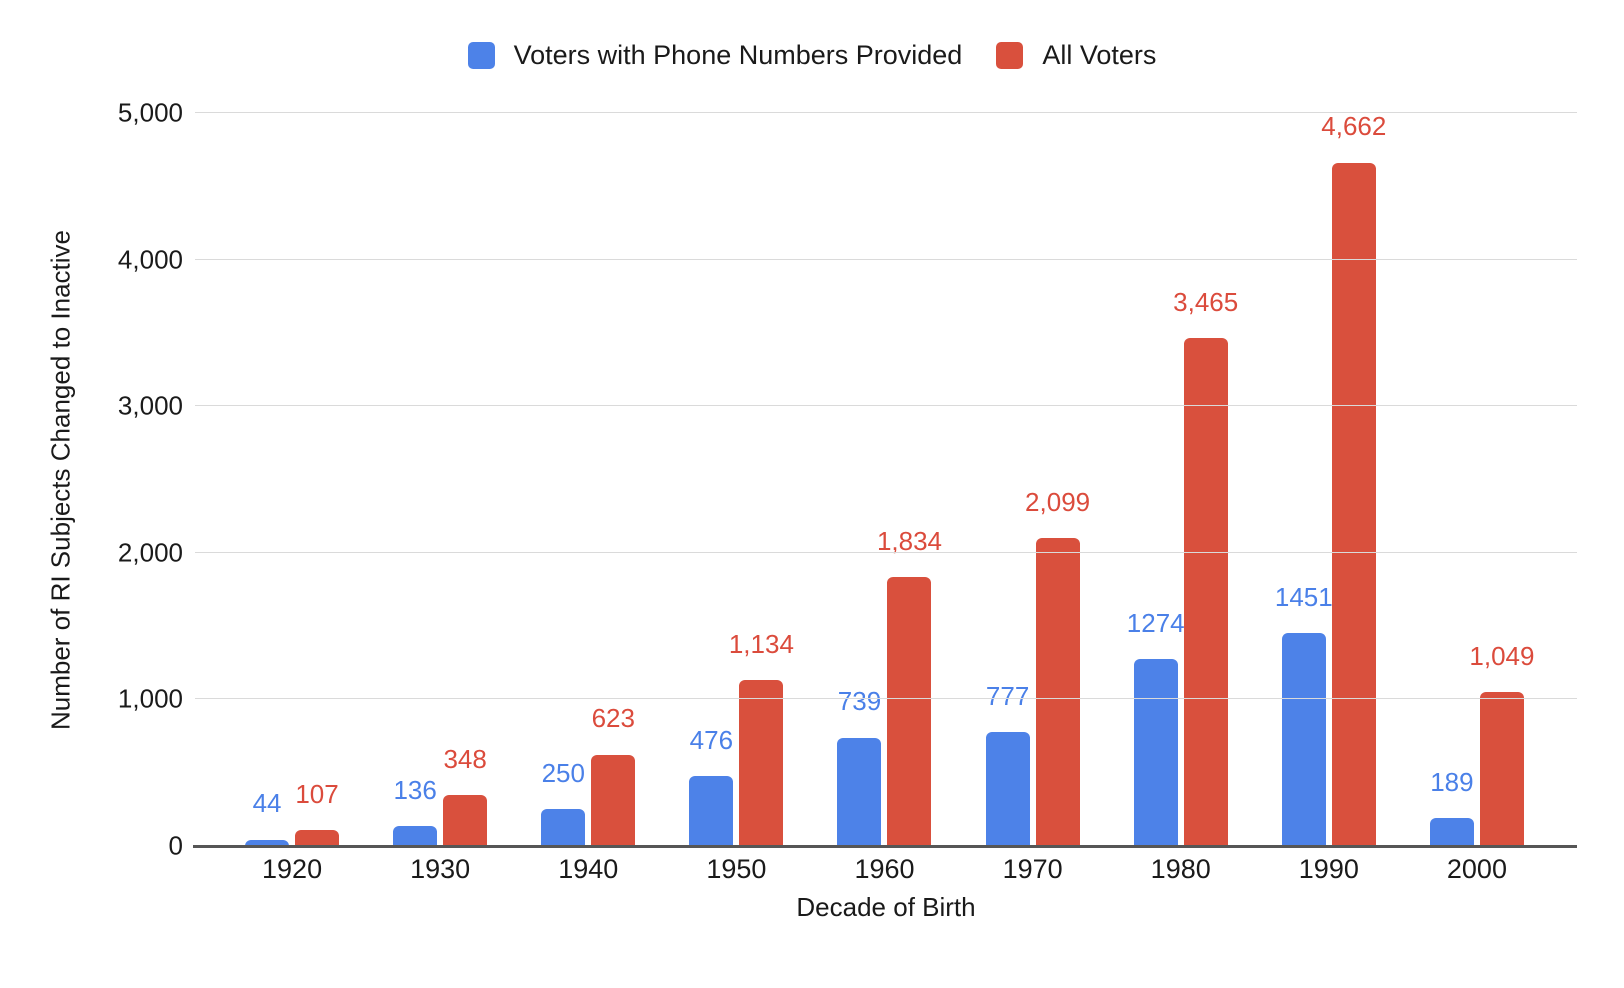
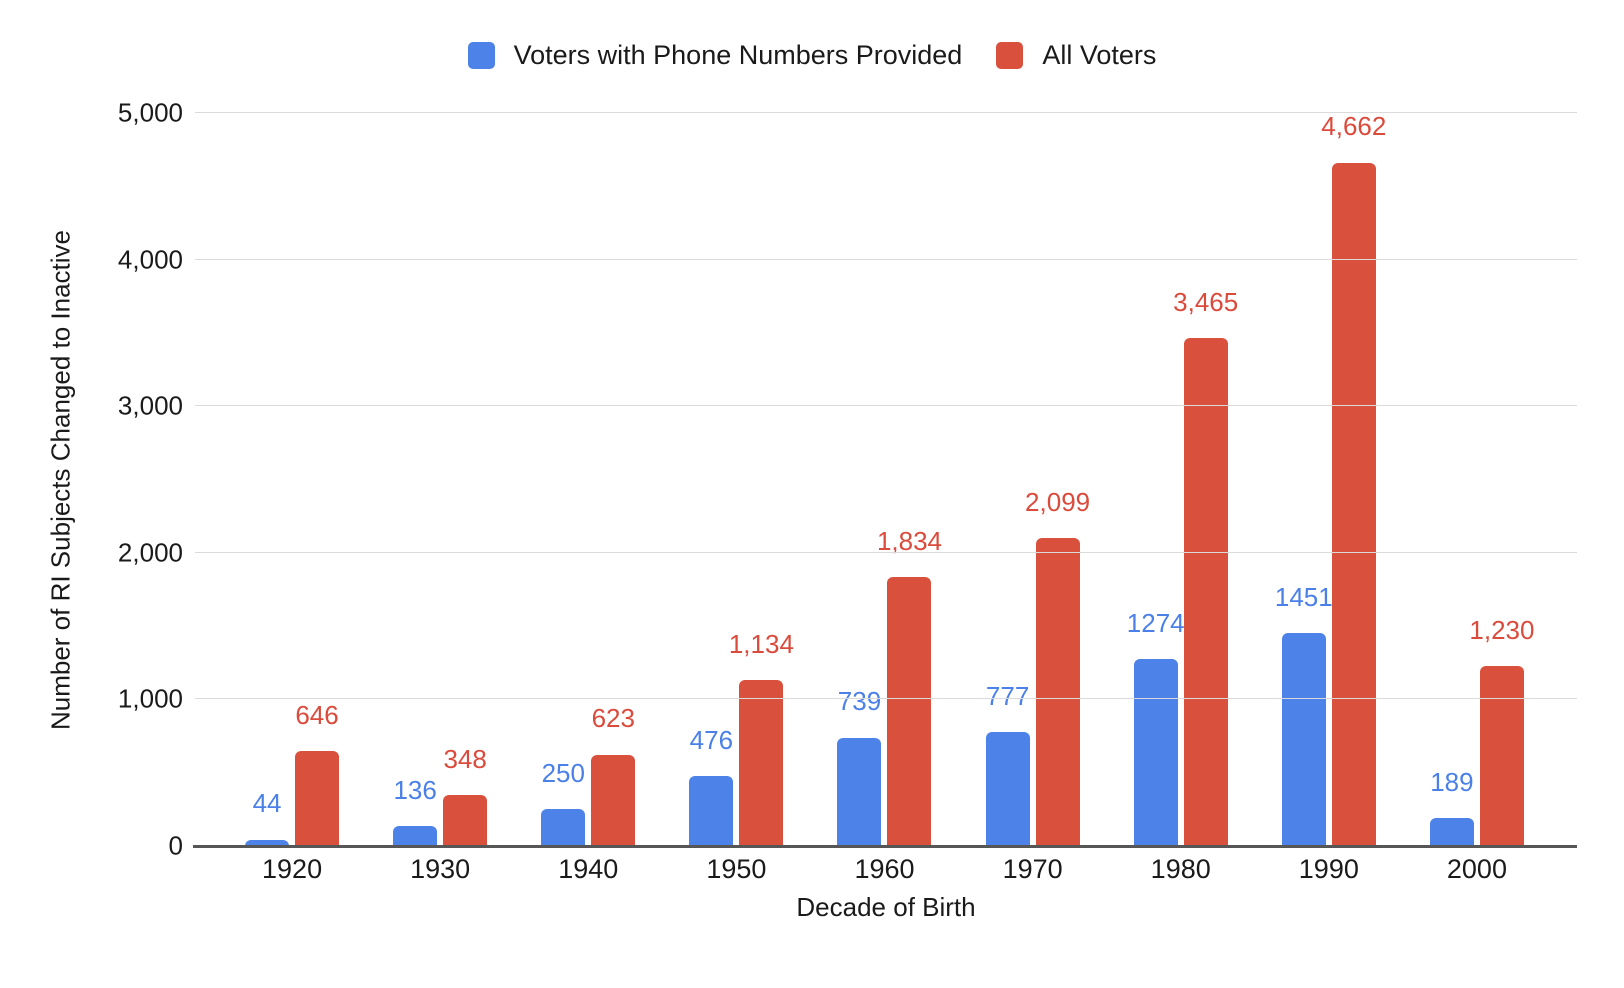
All Voters/1920: 107 -> 646
All Voters/2000: 1,049 -> 1,230
